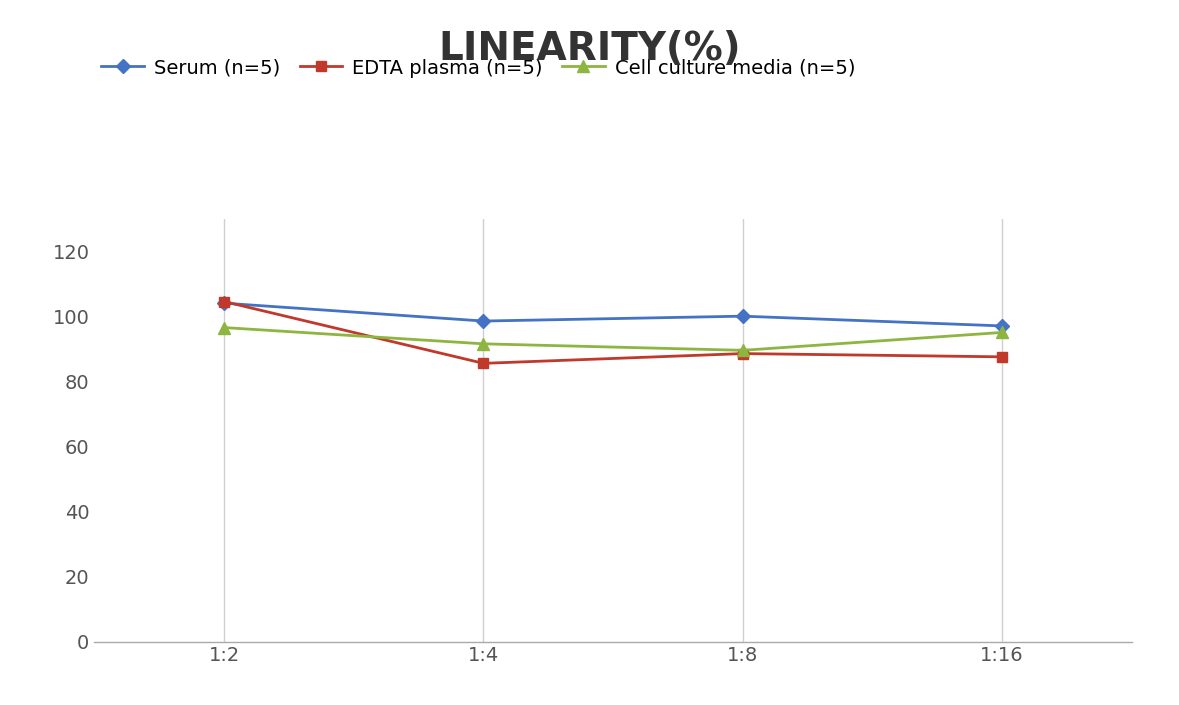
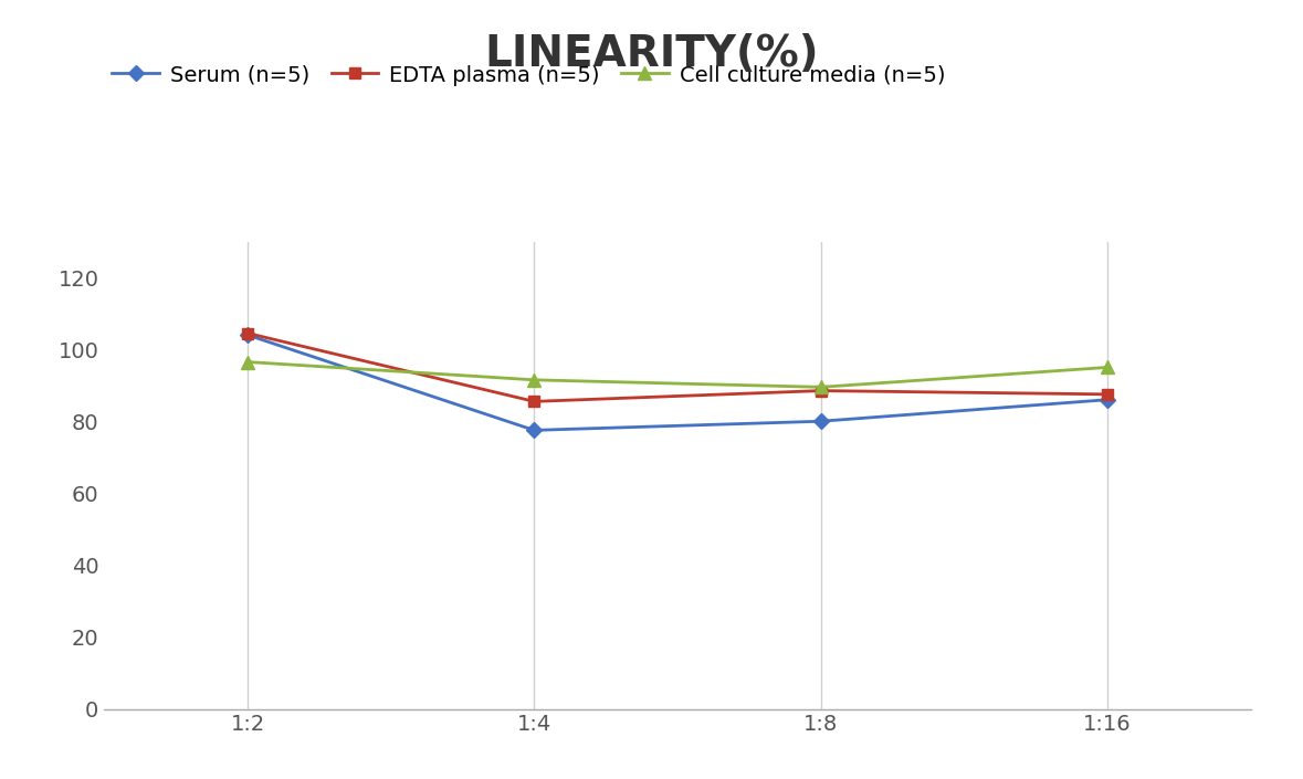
Serum (n=5)/1:4: 98.5 -> 77.5
Serum (n=5)/1:8: 100.0 -> 80.0
Serum (n=5)/1:16: 97.0 -> 86.0
